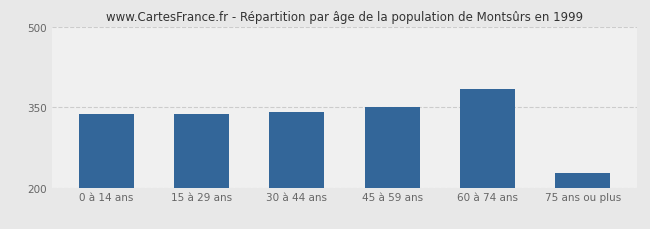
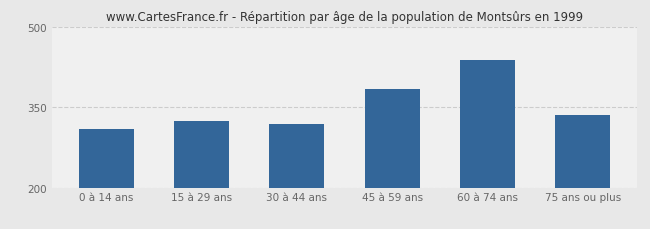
0 à 14 ans: 337 -> 310
15 à 29 ans: 337 -> 324
30 à 44 ans: 341 -> 318
45 à 59 ans: 350 -> 384
60 à 74 ans: 383 -> 438
75 ans ou plus: 228 -> 336
